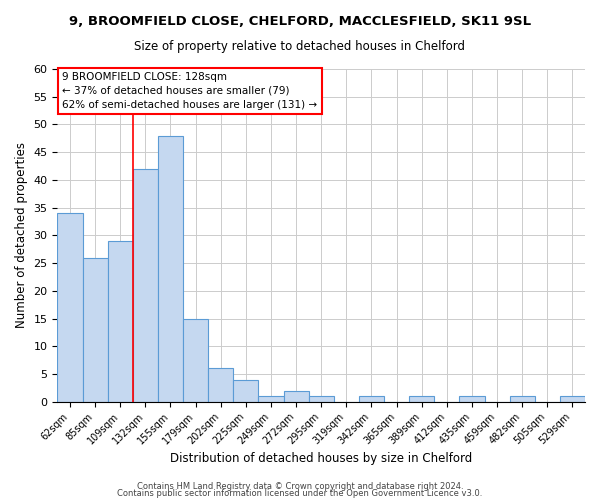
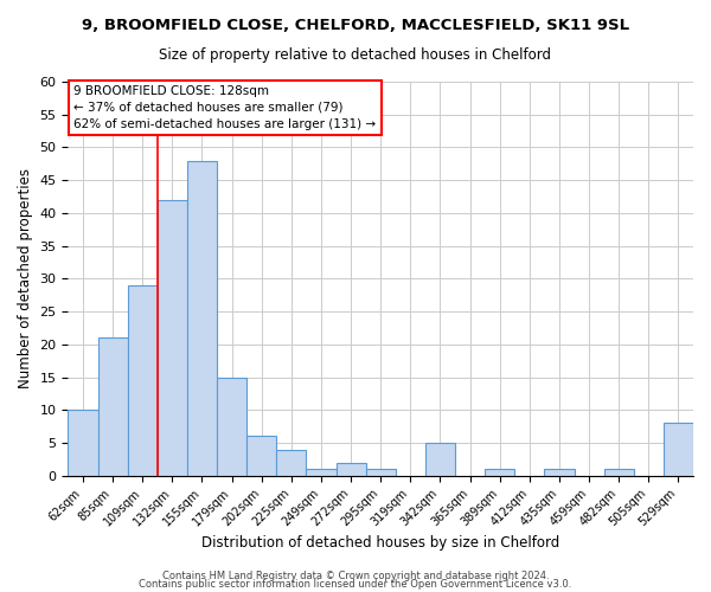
62sqm: 34 -> 10
85sqm: 26 -> 21
342sqm: 1 -> 5
529sqm: 1 -> 8
